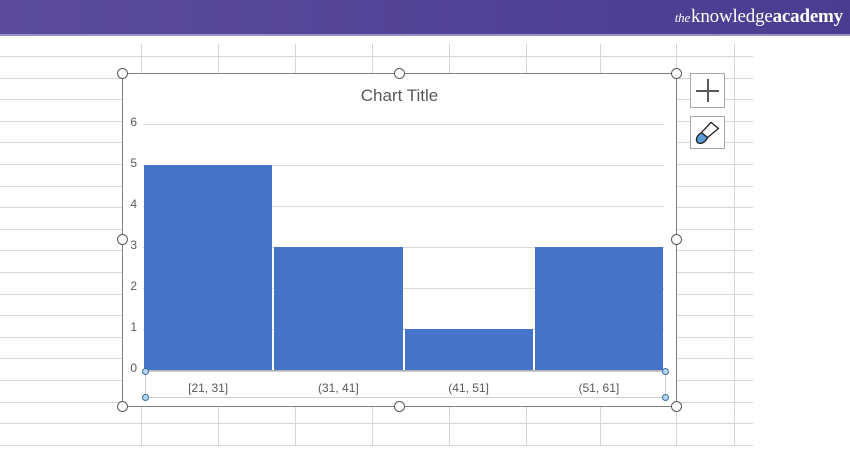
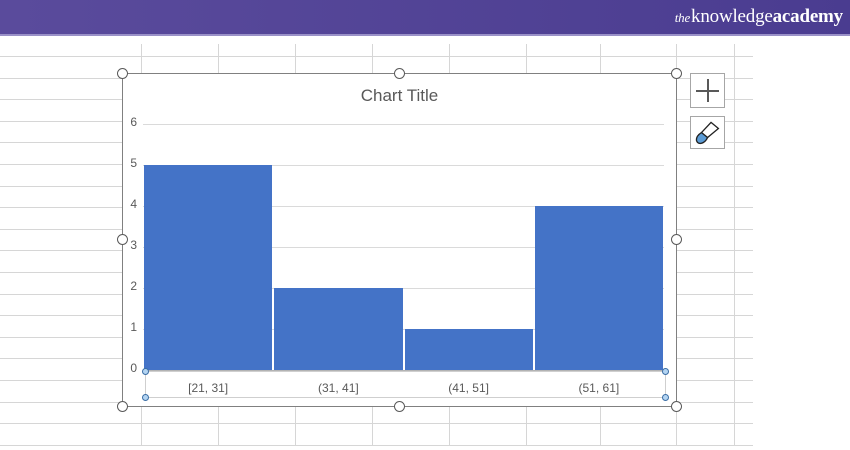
(31, 41]: 3 -> 2
(51, 61]: 3 -> 4
